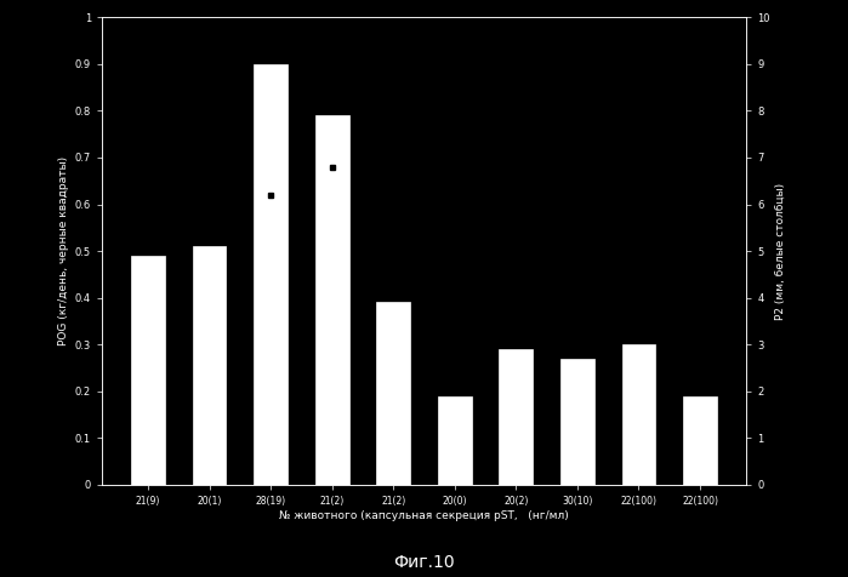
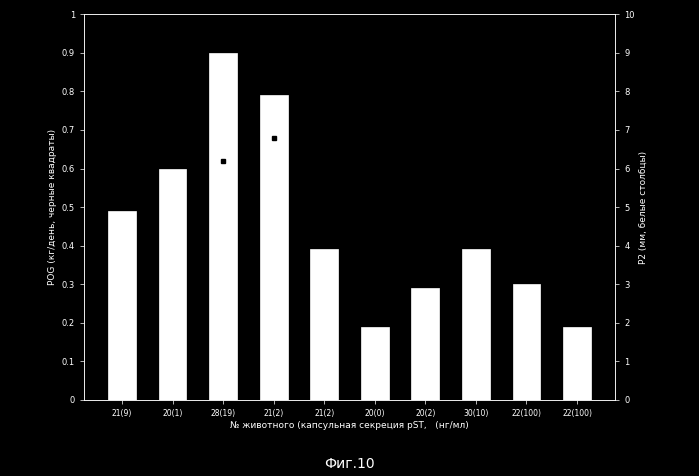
20(1): 0.51 -> 0.60
30(10): 0.27 -> 0.39
